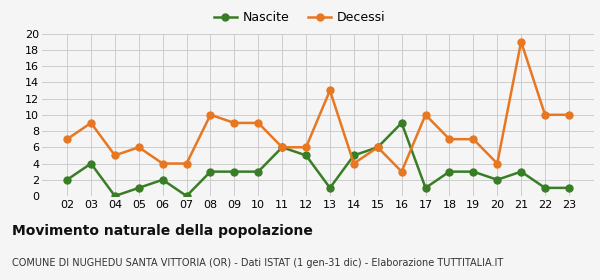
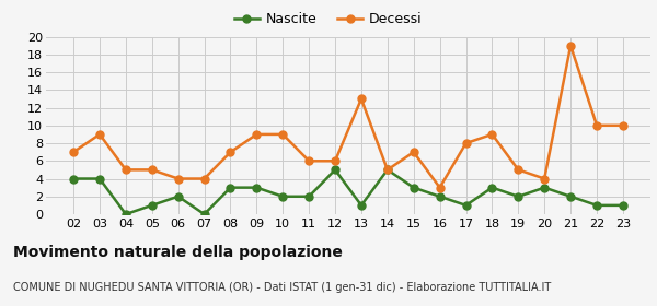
Nascite/02: 2 -> 4
Decessi/05: 6 -> 5
Decessi/08: 10 -> 7
Nascite/10: 3 -> 2
Nascite/11: 6 -> 2
Decessi/14: 4 -> 5
Nascite/15: 6 -> 3
Decessi/15: 6 -> 7
Nascite/16: 9 -> 2
Decessi/17: 10 -> 8
Decessi/18: 7 -> 9
Nascite/19: 3 -> 2
Decessi/19: 7 -> 5
Nascite/20: 2 -> 3
Nascite/21: 3 -> 2
